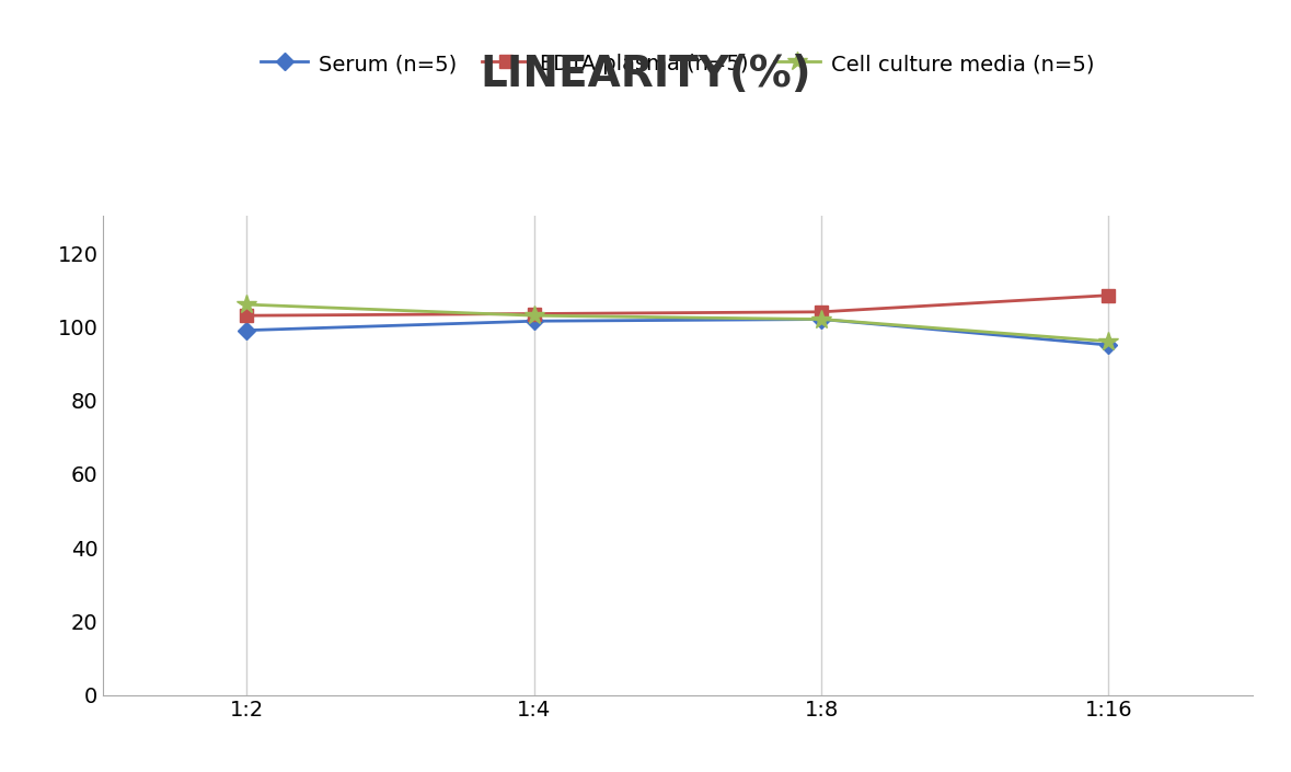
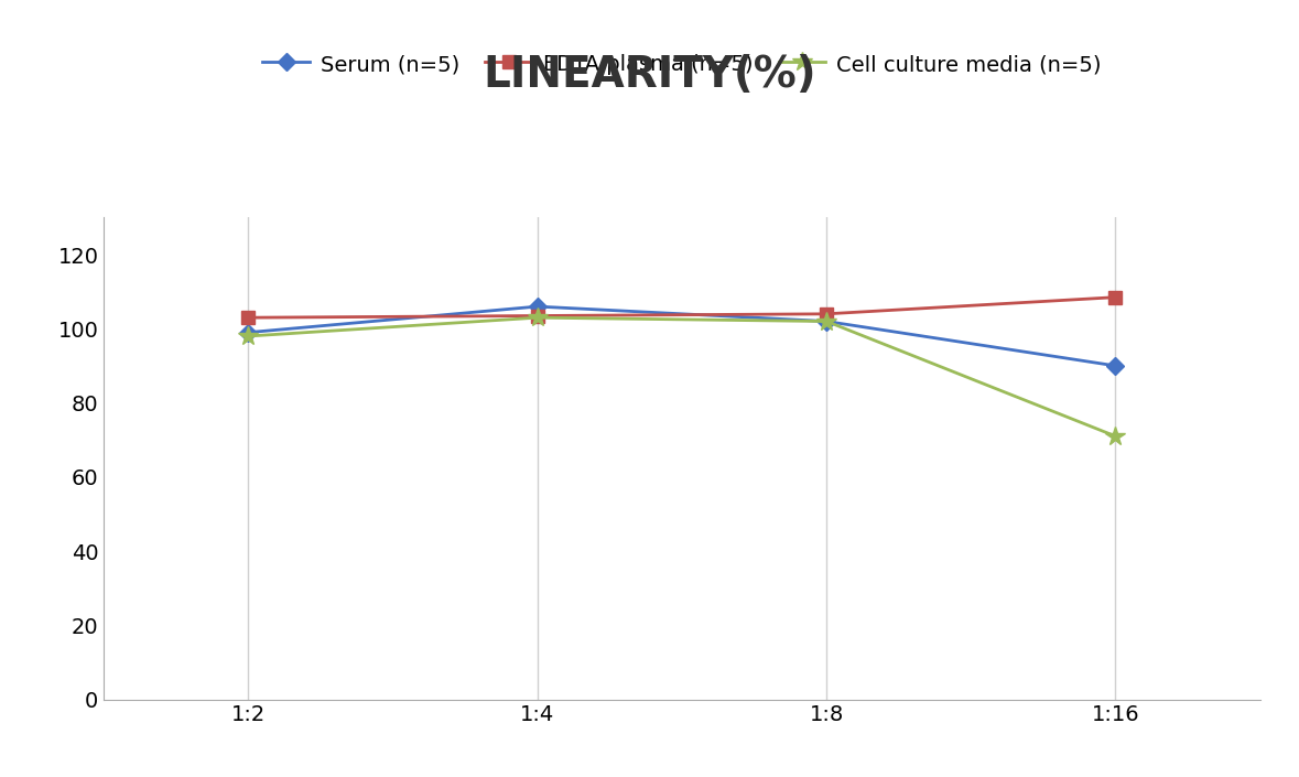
Cell culture media (n=5)/1:2: 106 -> 98
Serum (n=5)/1:4: 101.5 -> 106.0
Serum (n=5)/1:16: 95.0 -> 90.0
Cell culture media (n=5)/1:16: 96 -> 71
